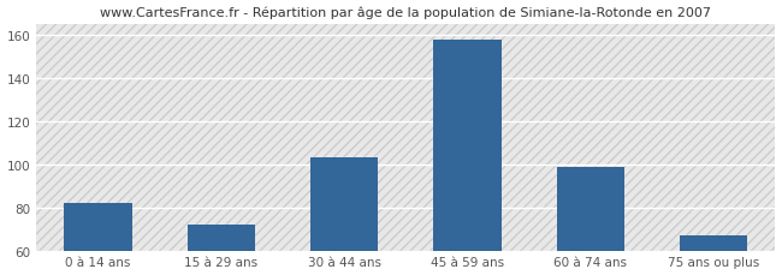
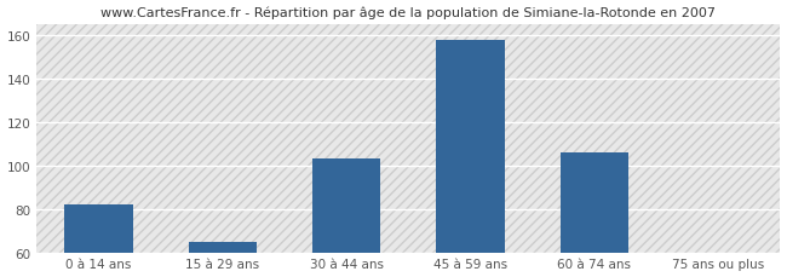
15 à 29 ans: 72 -> 65
60 à 74 ans: 99 -> 106
75 ans ou plus: 67 -> 60
